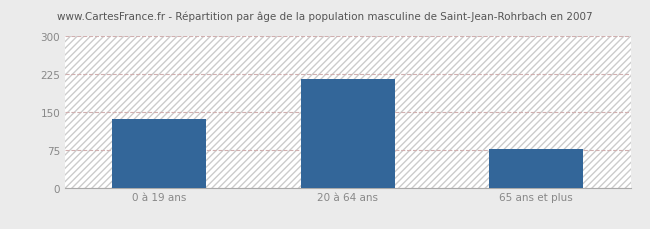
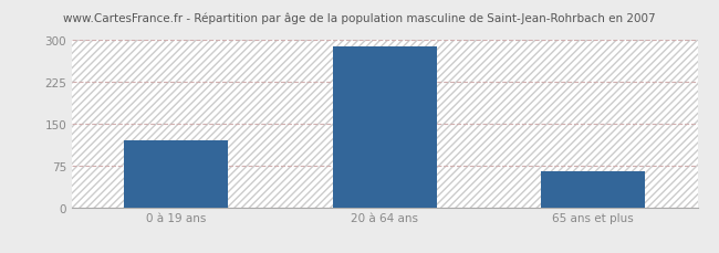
0 à 19 ans: 136 -> 120
20 à 64 ans: 214 -> 287
65 ans et plus: 76 -> 65
